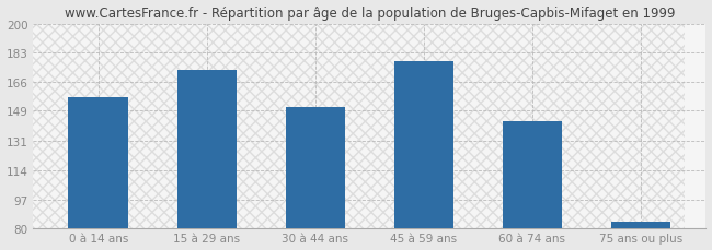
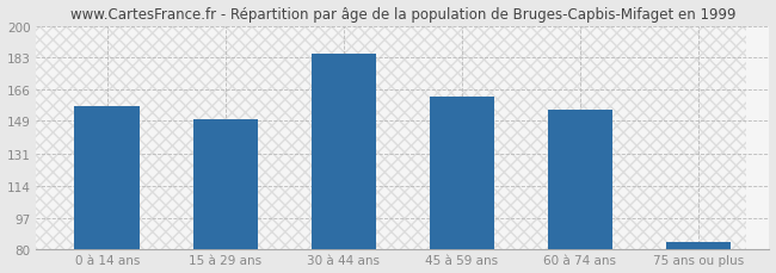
15 à 29 ans: 173 -> 150
30 à 44 ans: 151 -> 185
45 à 59 ans: 178 -> 162
60 à 74 ans: 143 -> 155
